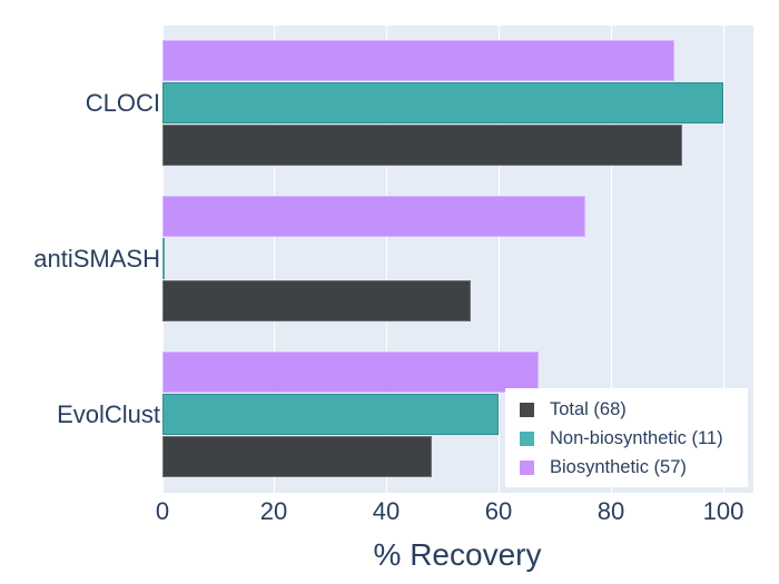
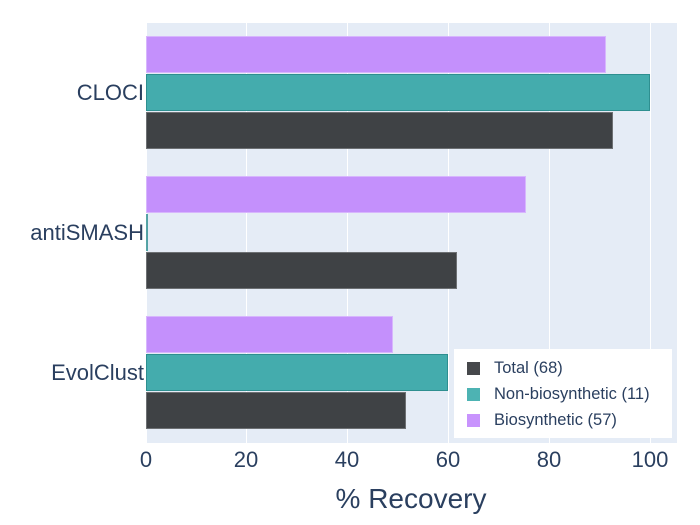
Total (68)/antiSMASH: 55 -> 62
Total (68)/EvolClust: 48 -> 52
Biosynthetic (57)/EvolClust: 67 -> 49
